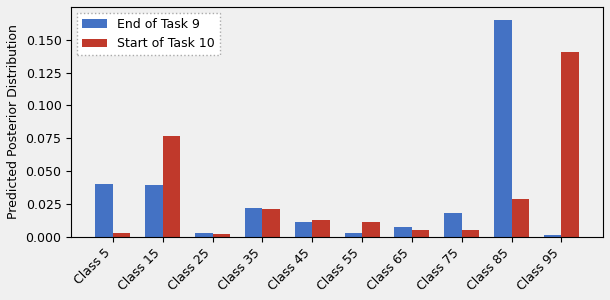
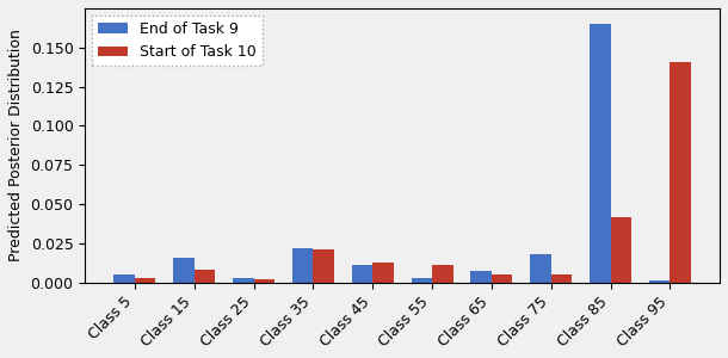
End of Task 9/Class 5: 0.040 -> 0.005
End of Task 9/Class 15: 0.039 -> 0.016
Start of Task 10/Class 15: 0.077 -> 0.008
Start of Task 10/Class 85: 0.029 -> 0.042
